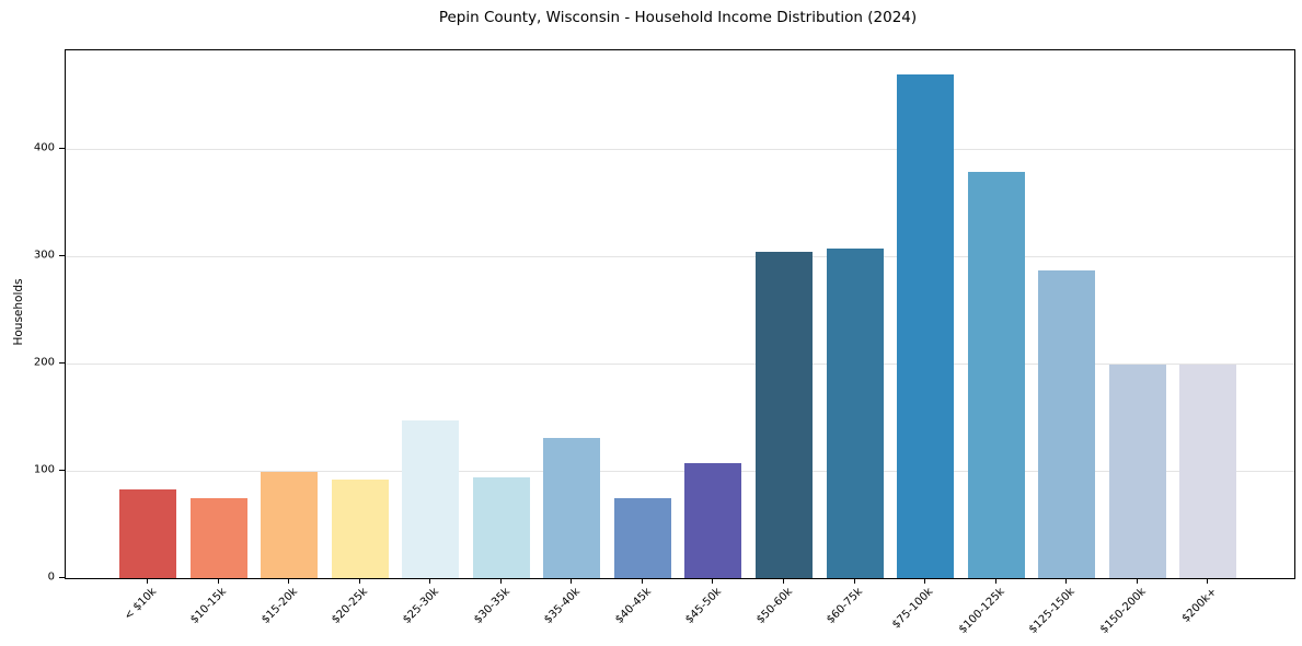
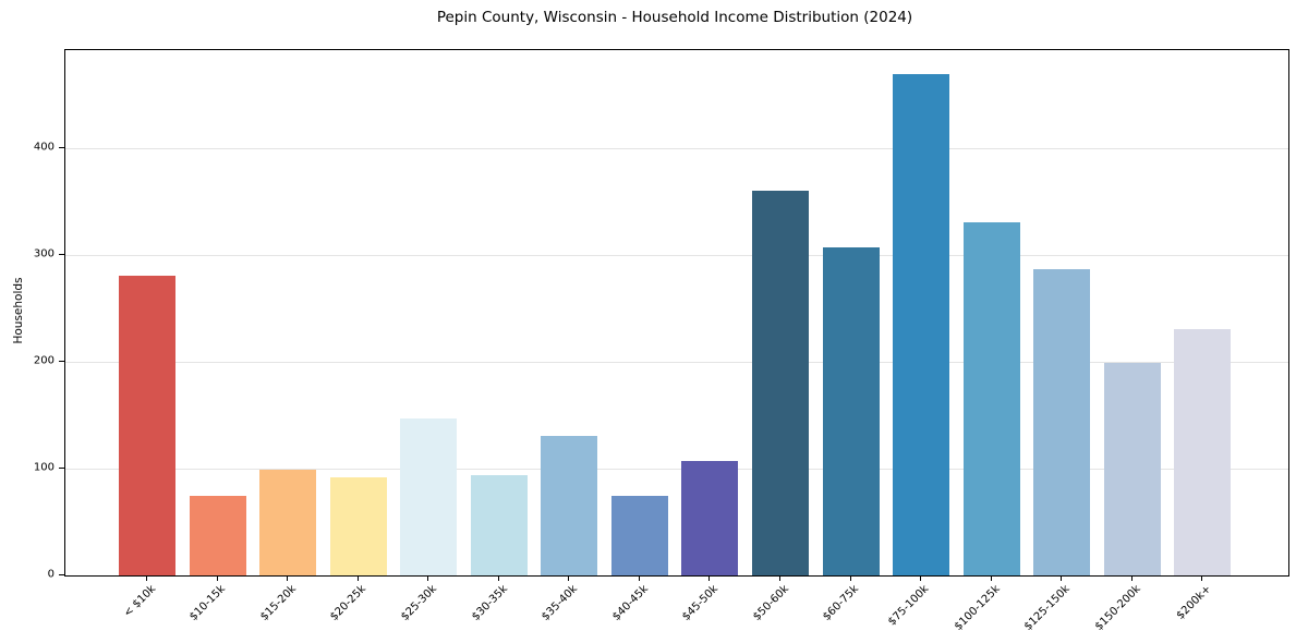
< $10k: 80 -> 280
$50-60k: 300 -> 360
$100-125k: 380 -> 330
$200k+: 200 -> 230
